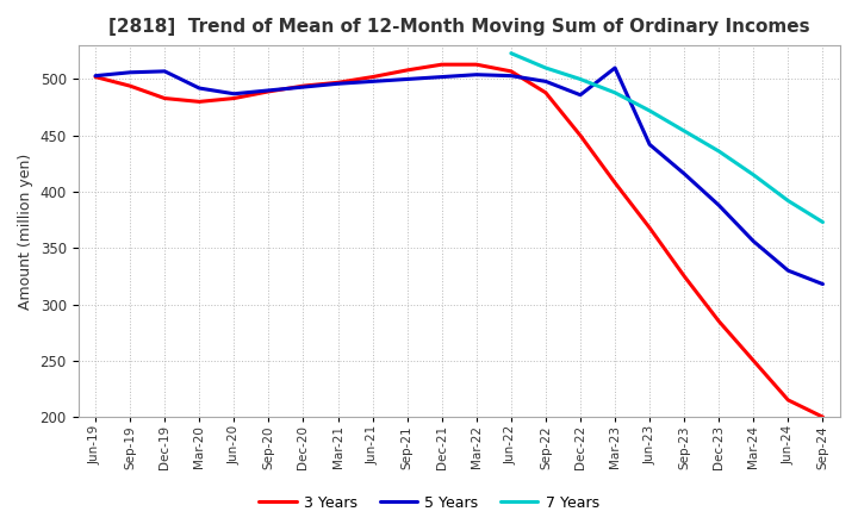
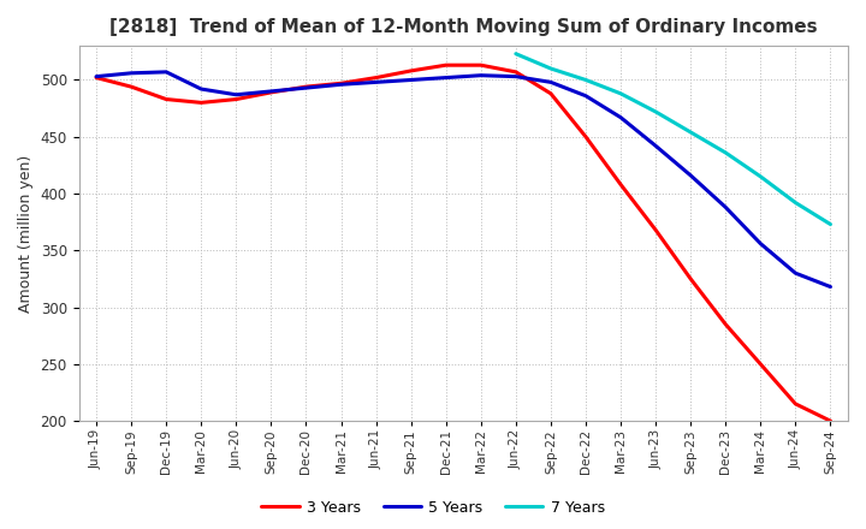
5 Years/Mar-23: 510 -> 467
